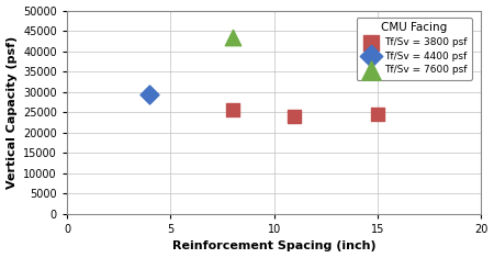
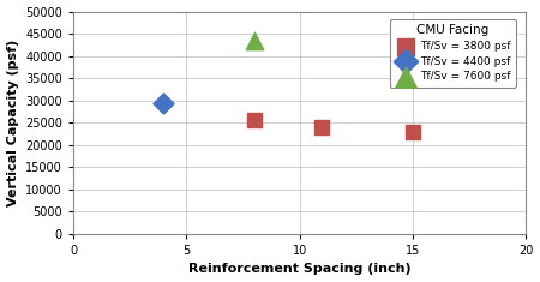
Tf/Sv = 3800 psf/15: 24500 -> 23000
